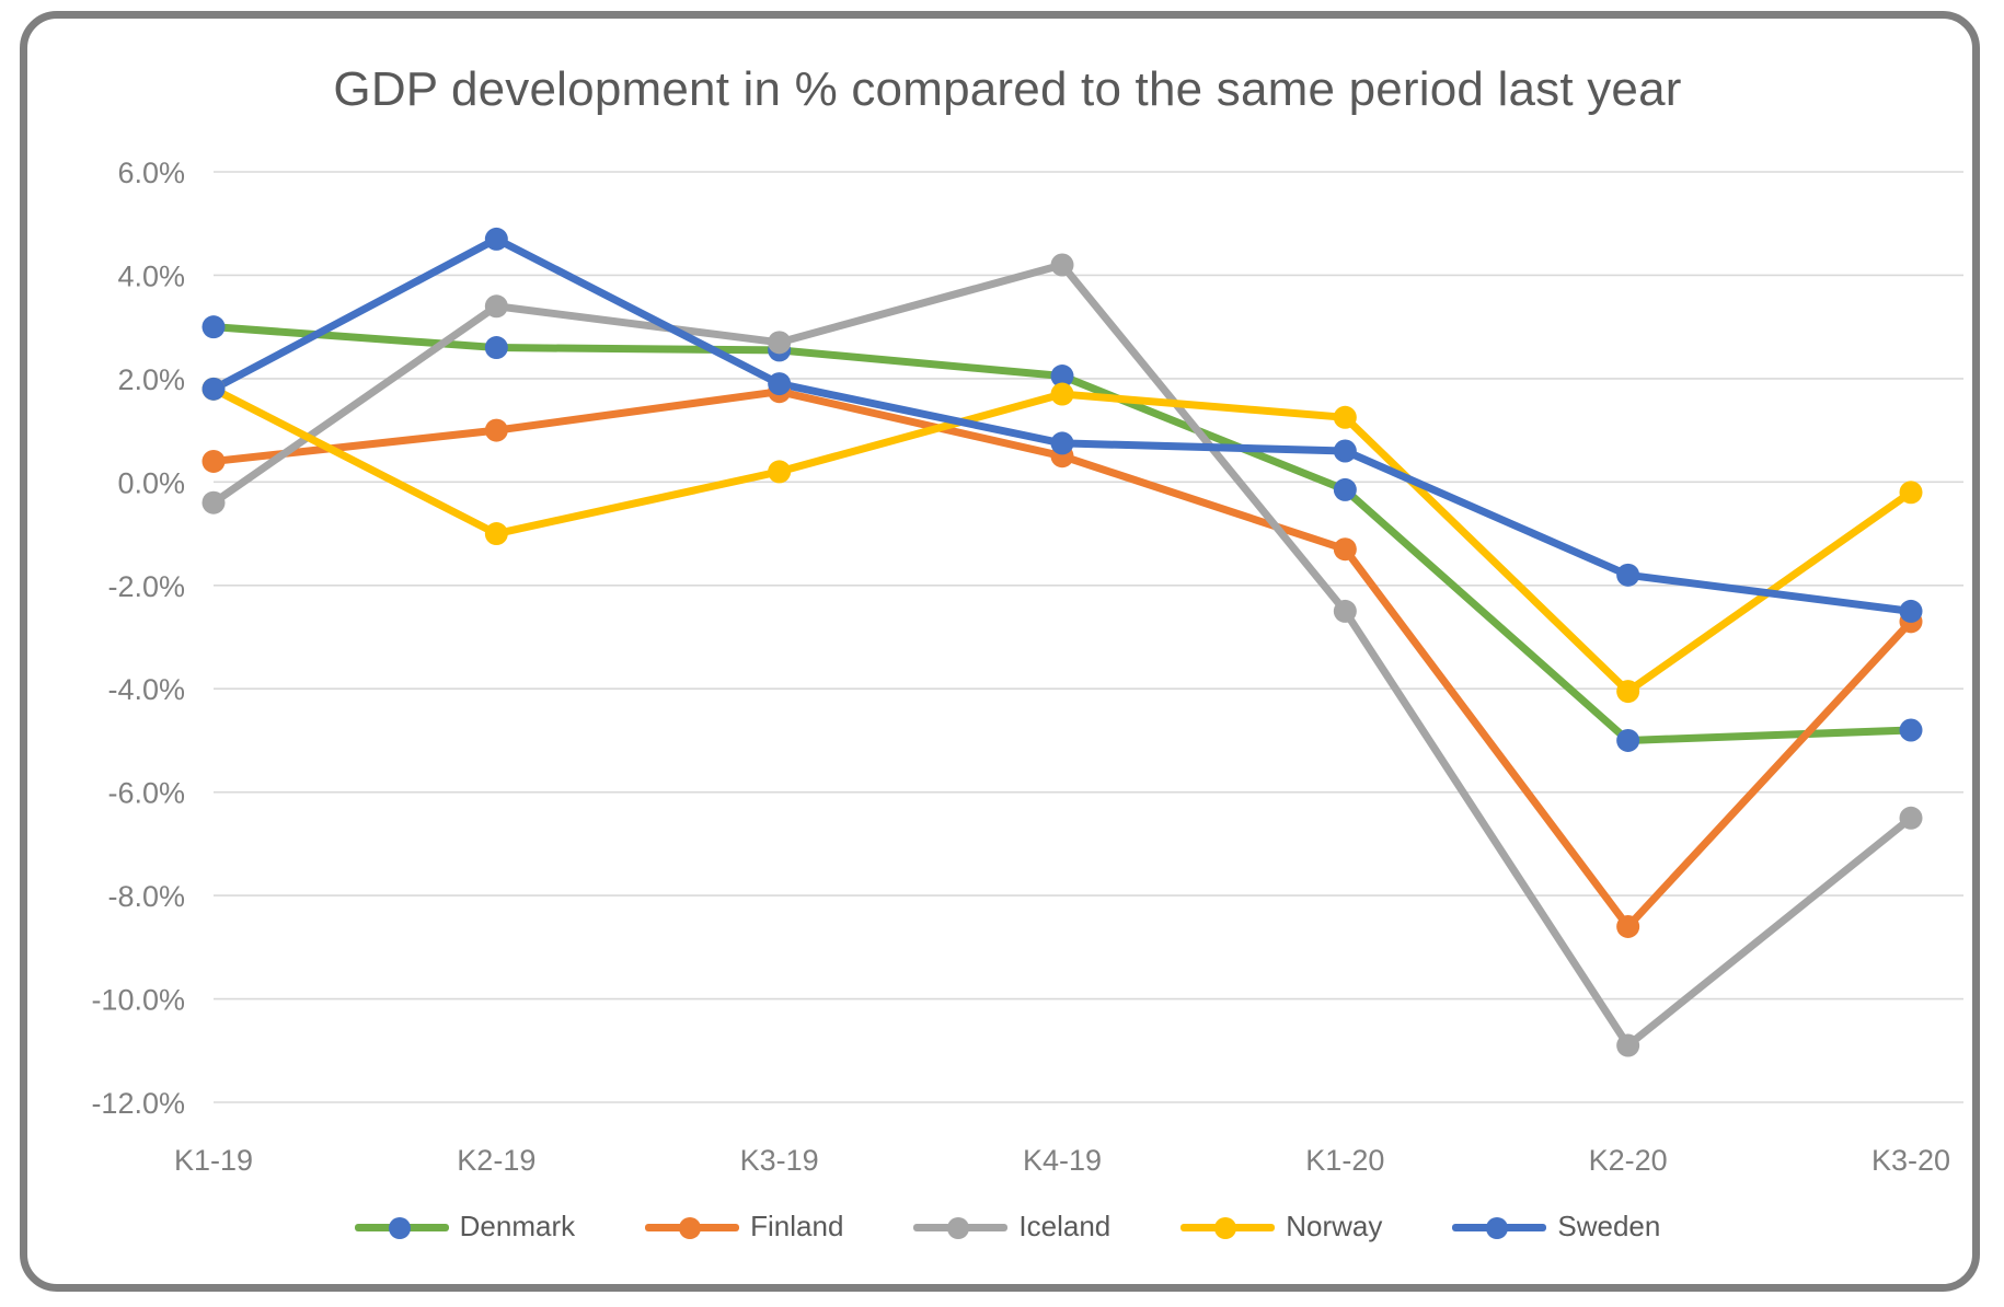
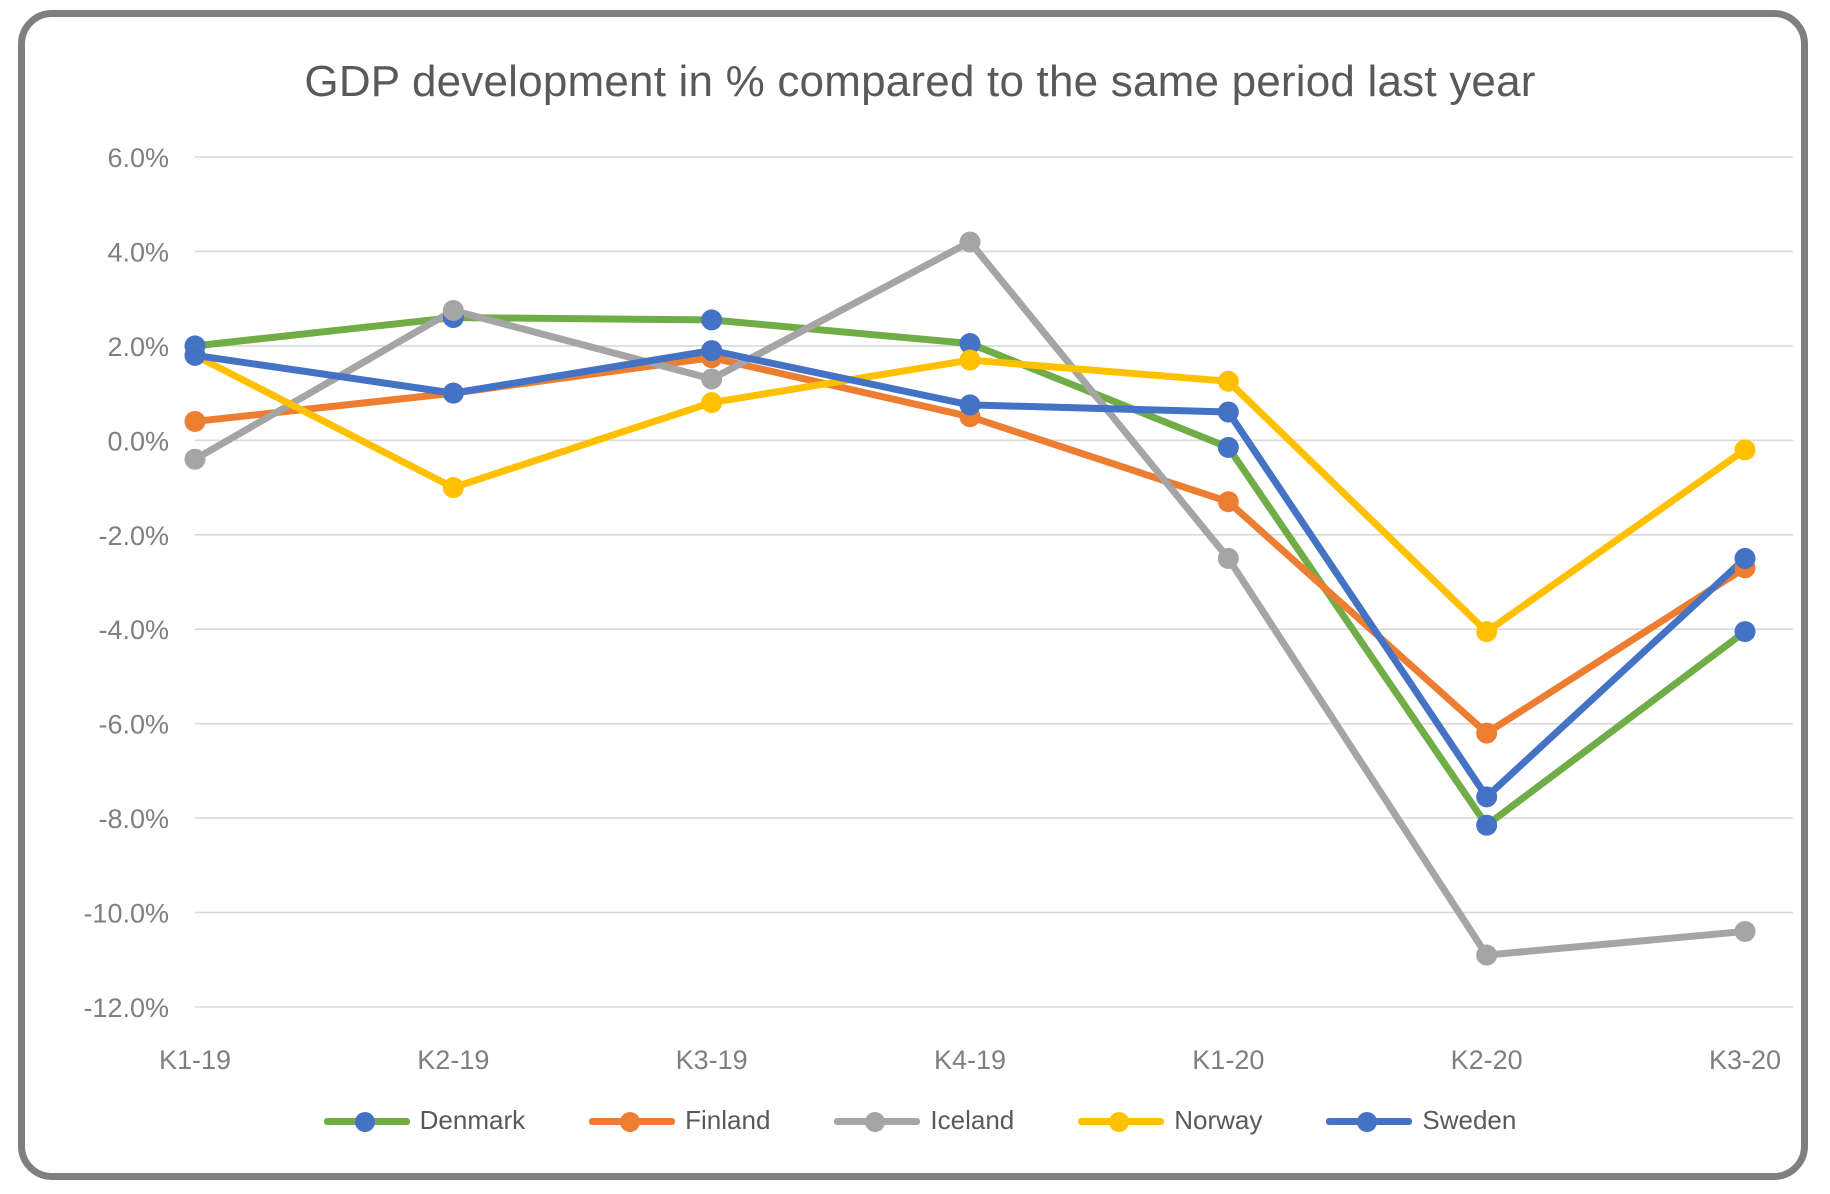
Denmark/K1-19: 3.0% -> 2.0%
Iceland/K2-19: 3.4% -> 2.8%
Sweden/K2-19: 4.7% -> 1.0%
Iceland/K3-19: 2.7% -> 1.3%
Norway/K3-19: 0.2% -> 0.8%
Denmark/K2-20: -5.0% -> -8.2%
Finland/K2-20: -8.6% -> -6.2%
Sweden/K2-20: -1.8% -> -7.5%
Denmark/K3-20: -4.8% -> -4.0%
Iceland/K3-20: -6.5% -> -10.4%
